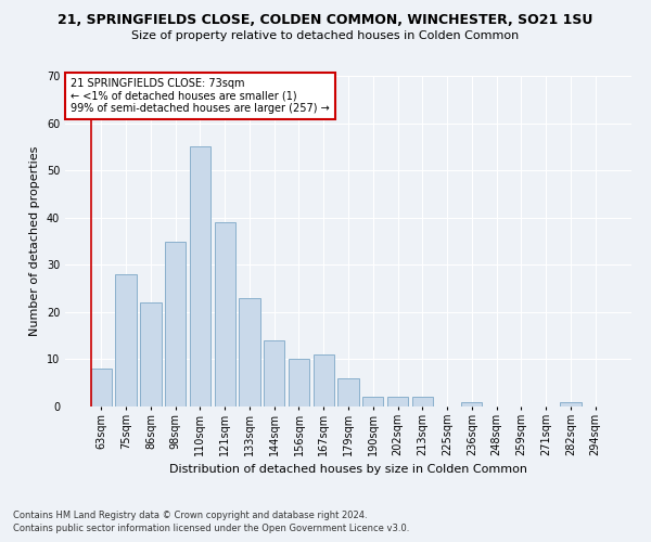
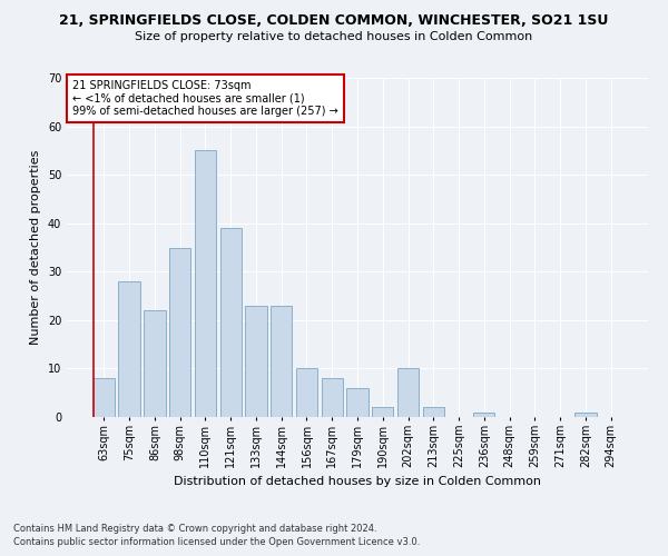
144sqm: 14 -> 23
167sqm: 11 -> 8
202sqm: 2 -> 10
